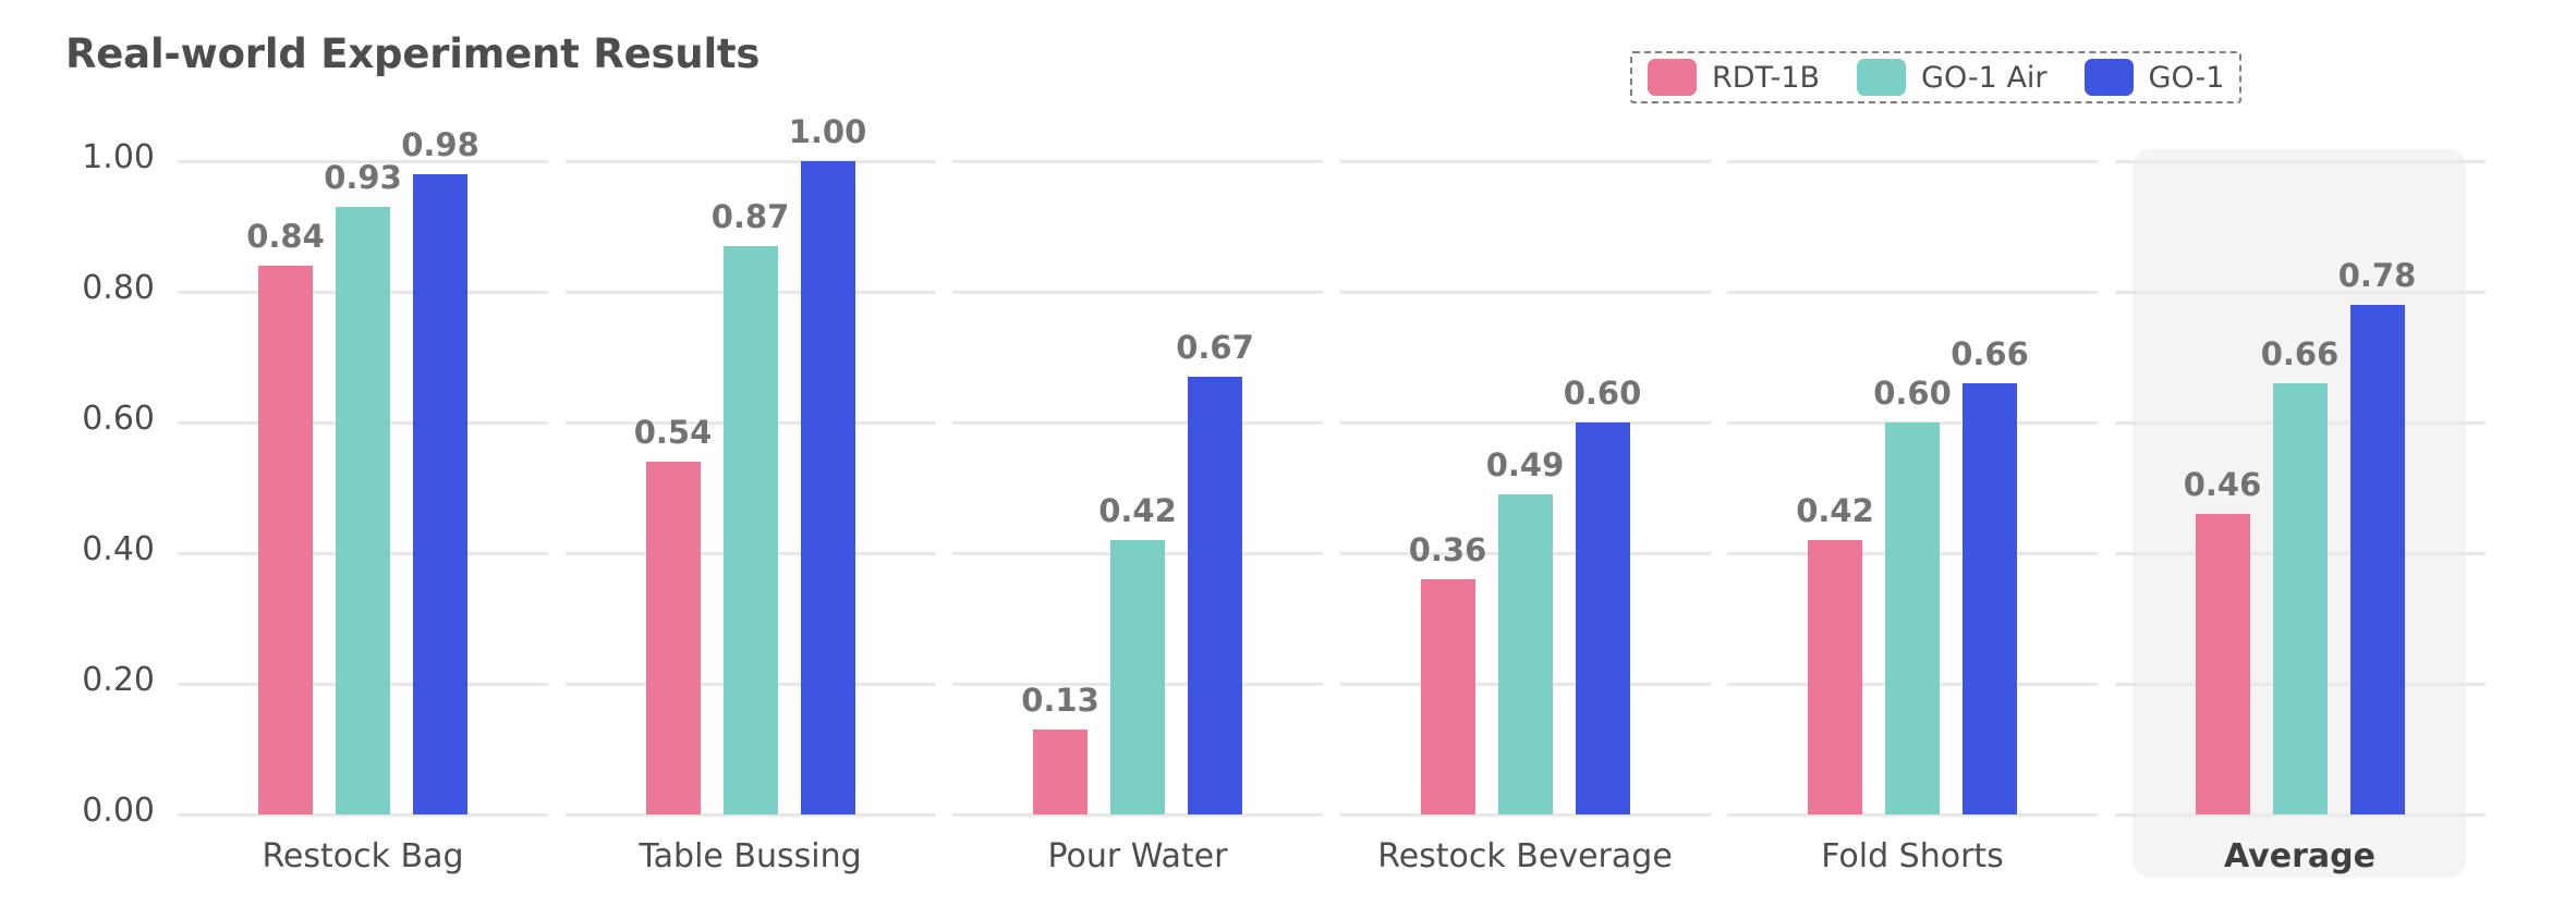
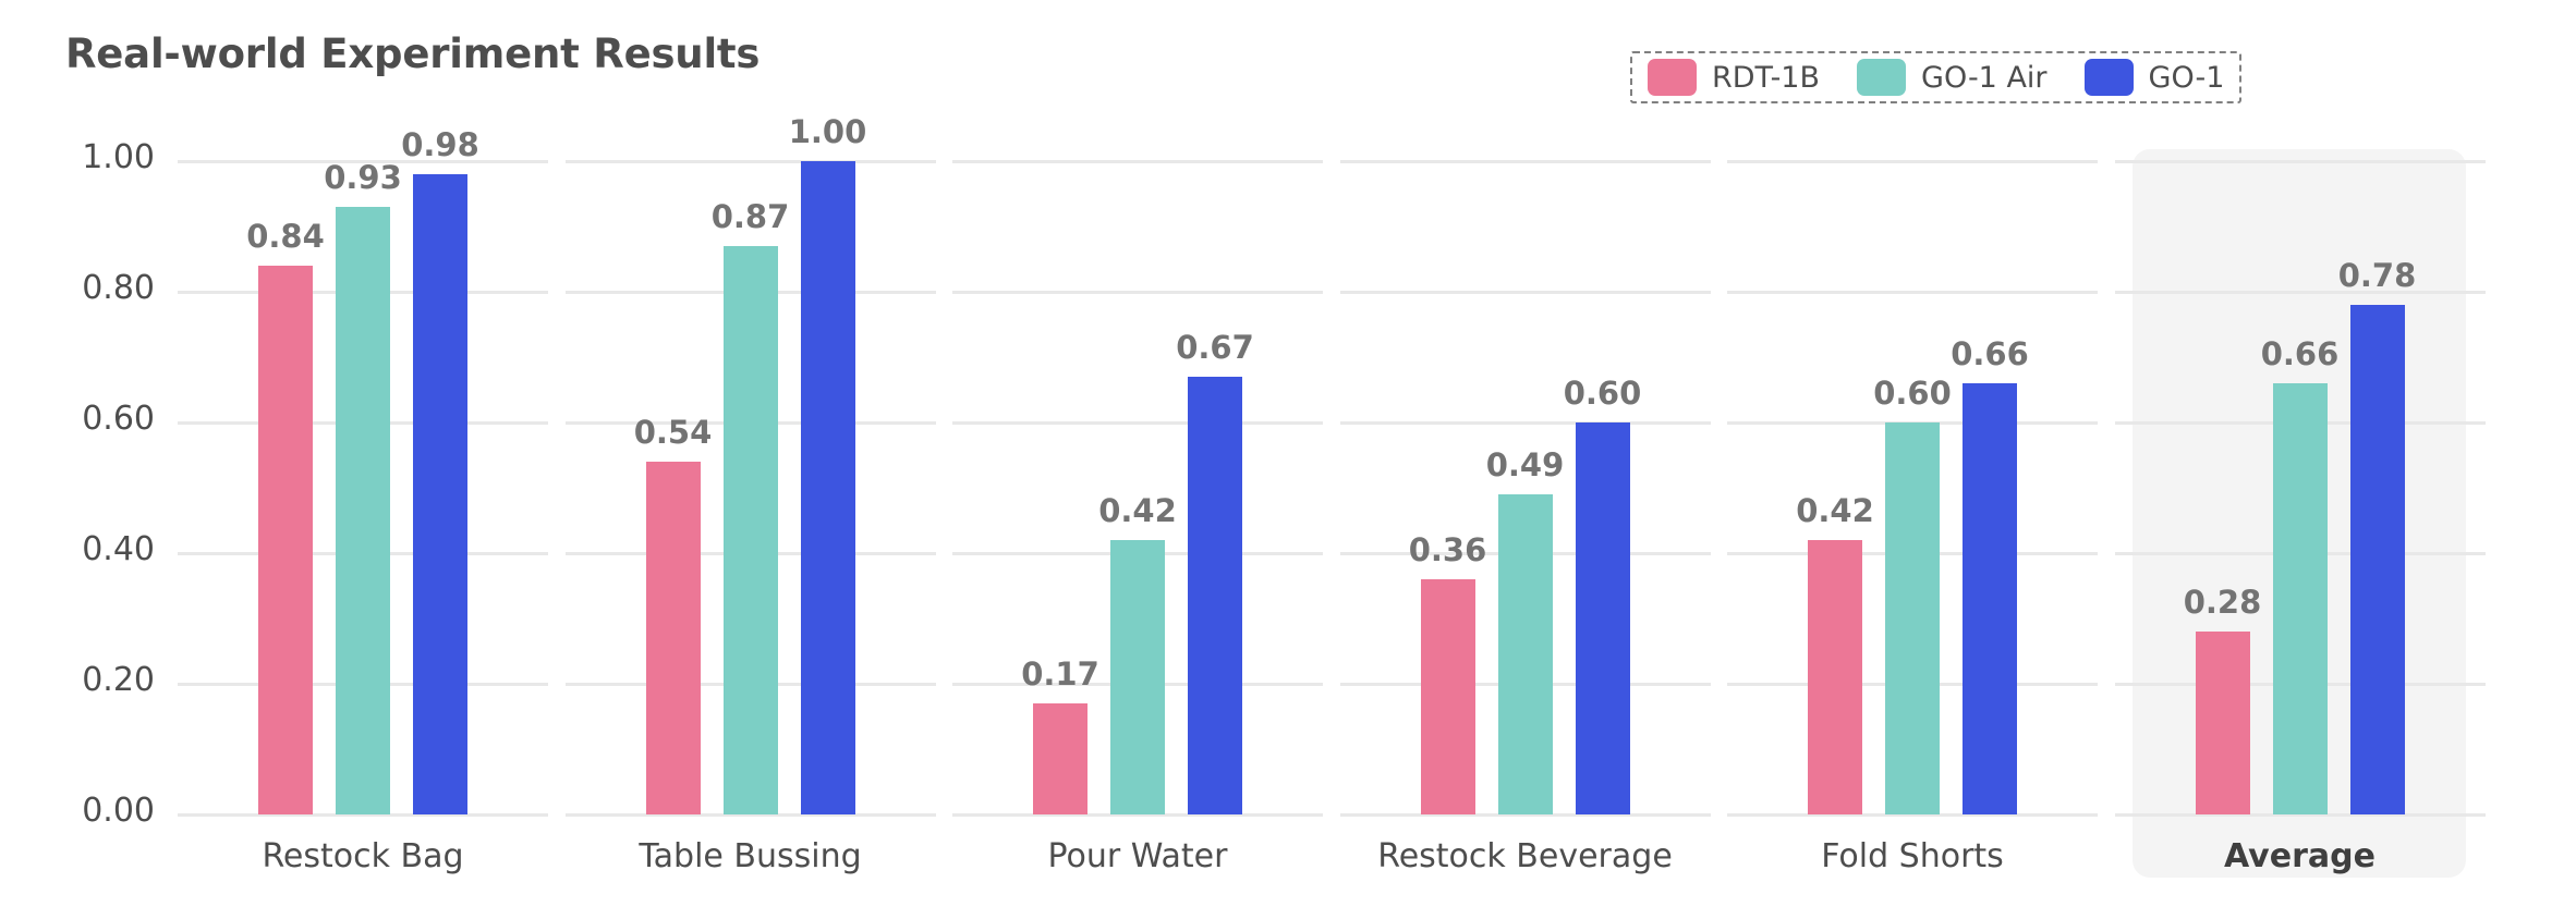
RDT-1B/Pour Water: 0.13 -> 0.17
RDT-1B/Average: 0.46 -> 0.28
